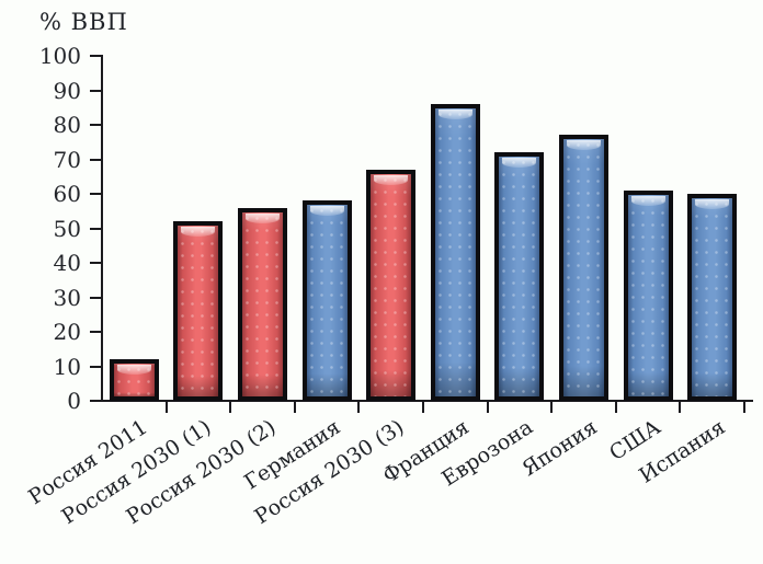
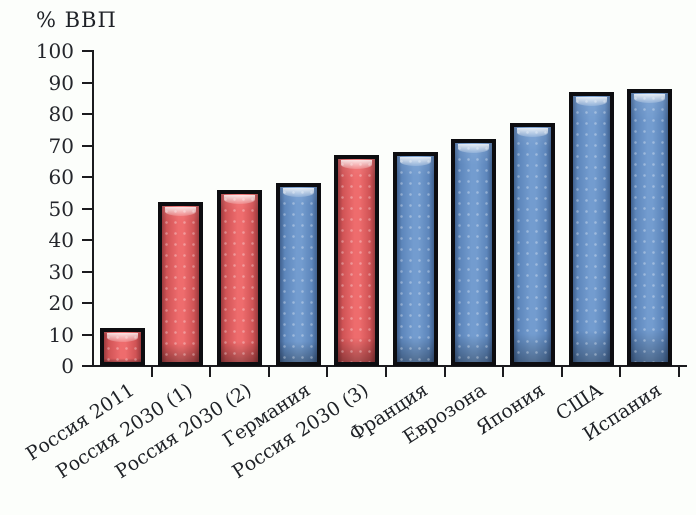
Франция: 86 -> 68
США: 61 -> 87
Испания: 60 -> 88
